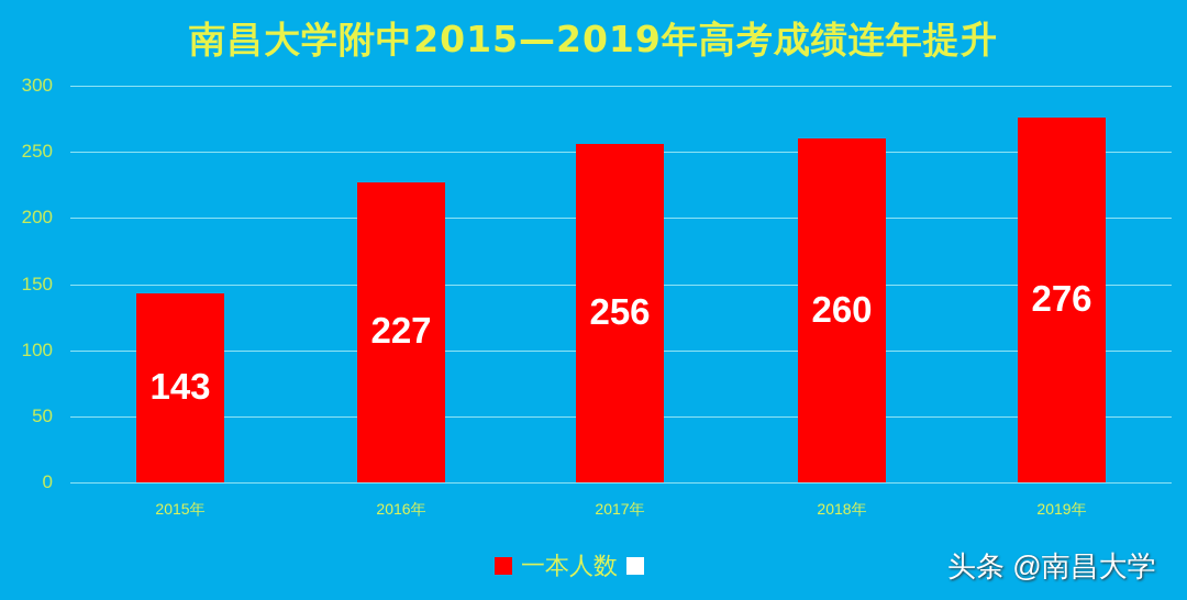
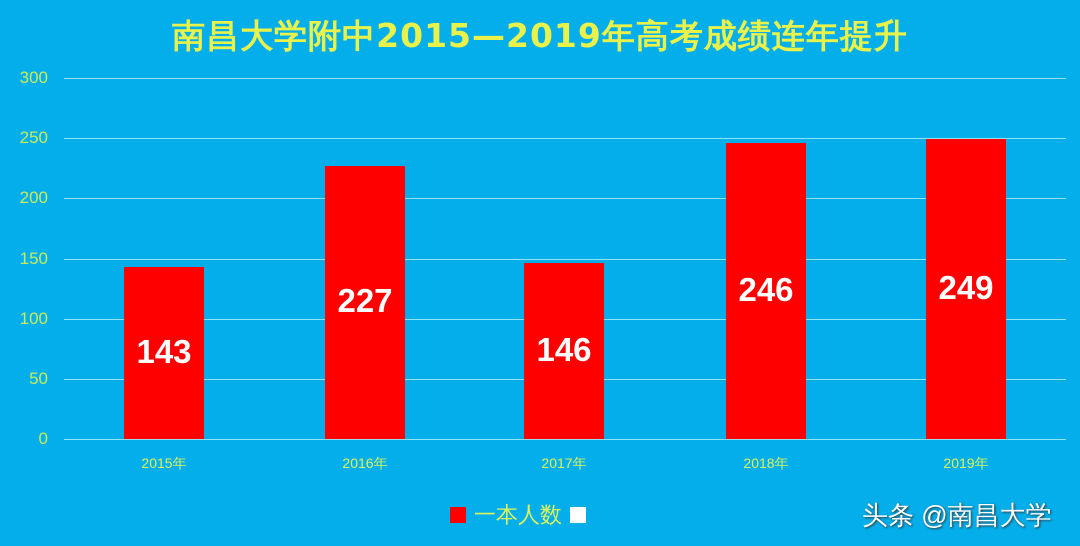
2017年: 256 -> 146
2018年: 260 -> 246
2019年: 276 -> 249
